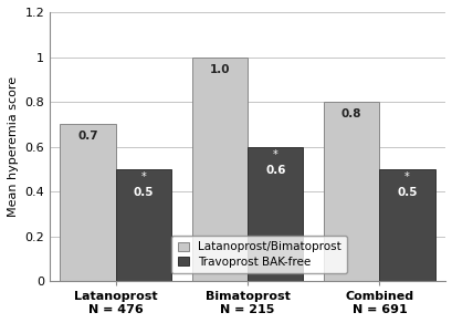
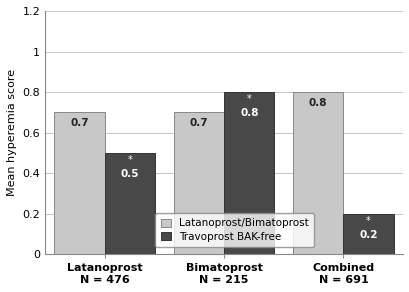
Latanoprost/Bimatoprost/Bimatoprost N = 215: 1.0 -> 0.7
Travoprost BAK-free/Bimatoprost N = 215: 0.6 -> 0.8
Travoprost BAK-free/Combined N = 691: 0.5 -> 0.2
